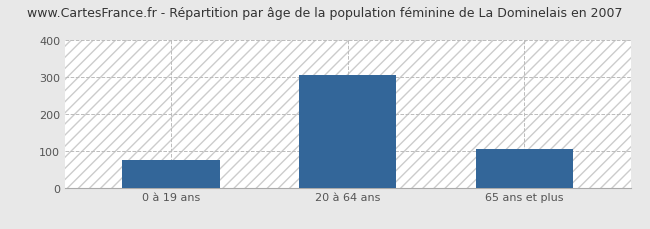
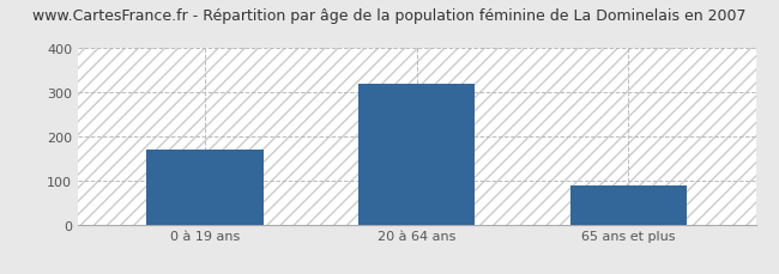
0 à 19 ans: 75 -> 170
20 à 64 ans: 305 -> 320
65 ans et plus: 105 -> 88
